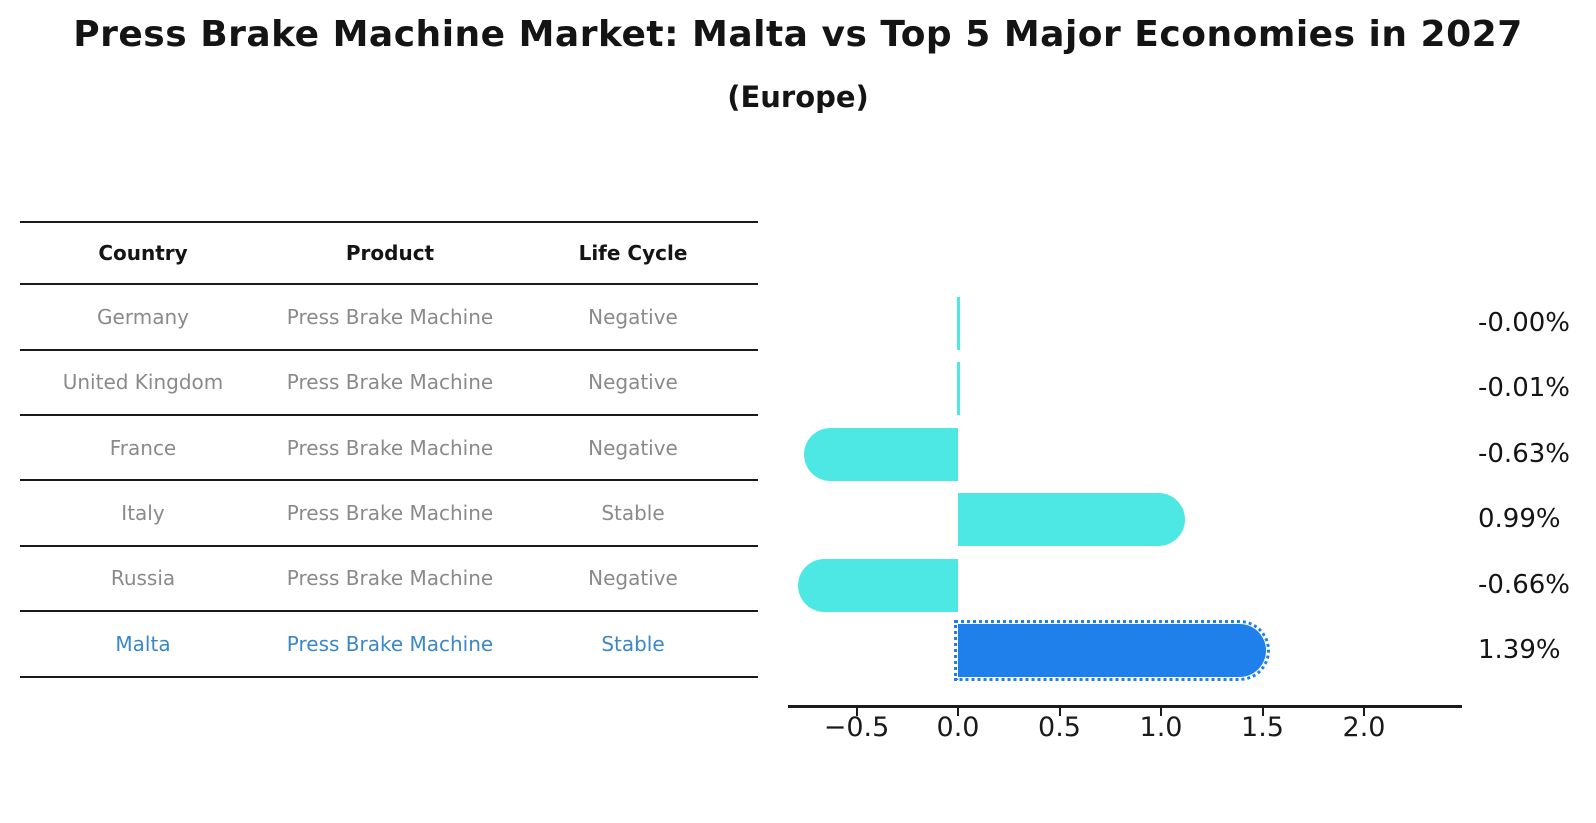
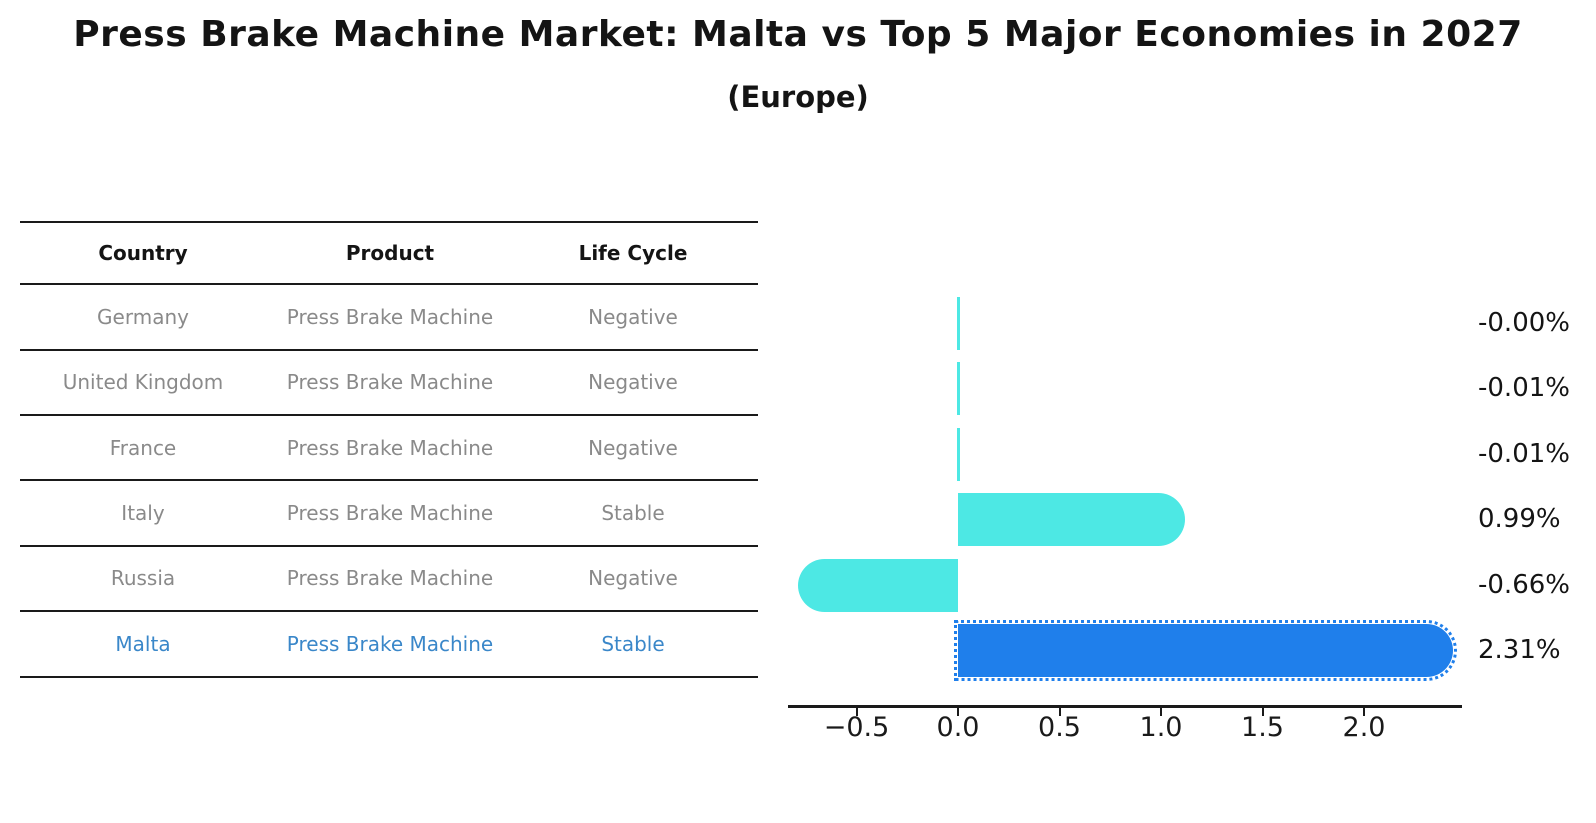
France: -0.63% -> -0.01%
Malta: 1.39% -> 2.31%
